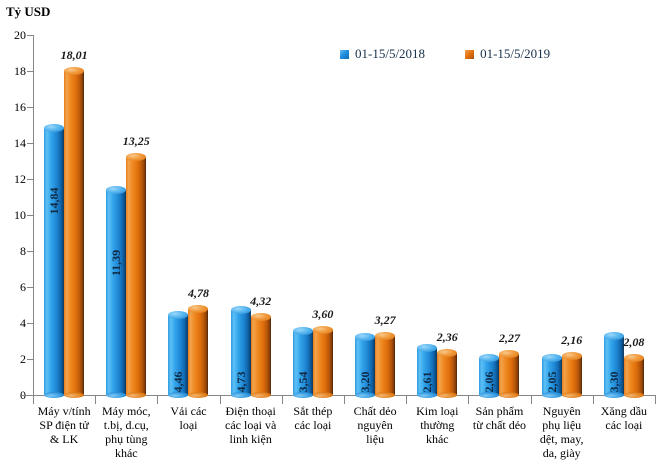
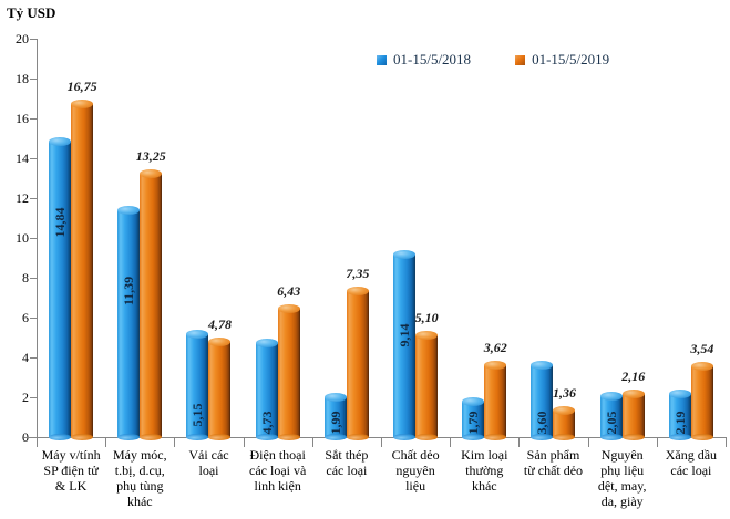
01-15/5/2019/Máy v/tính SP điện tử & LK: 18,01 -> 16,75
01-15/5/2018/Vải các loại: 4,46 -> 5,15
01-15/5/2019/Điện thoại các loại và linh kiện: 4,32 -> 6,43
01-15/5/2018/Sắt thép các loại: 3,54 -> 1,99
01-15/5/2019/Sắt thép các loại: 3,60 -> 7,35
01-15/5/2018/Chất dẻo nguyên liệu: 3,20 -> 9,14
01-15/5/2019/Chất dẻo nguyên liệu: 3,27 -> 5,10
01-15/5/2018/Kim loại thường khác: 2,61 -> 1,79
01-15/5/2019/Kim loại thường khác: 2,36 -> 3,62
01-15/5/2018/Sản phẩm từ chất dẻo: 2,06 -> 3,60
01-15/5/2019/Sản phẩm từ chất dẻo: 2,27 -> 1,36
01-15/5/2018/Xăng dầu các loại: 3,30 -> 2,19
01-15/5/2019/Xăng dầu các loại: 2,08 -> 3,54
